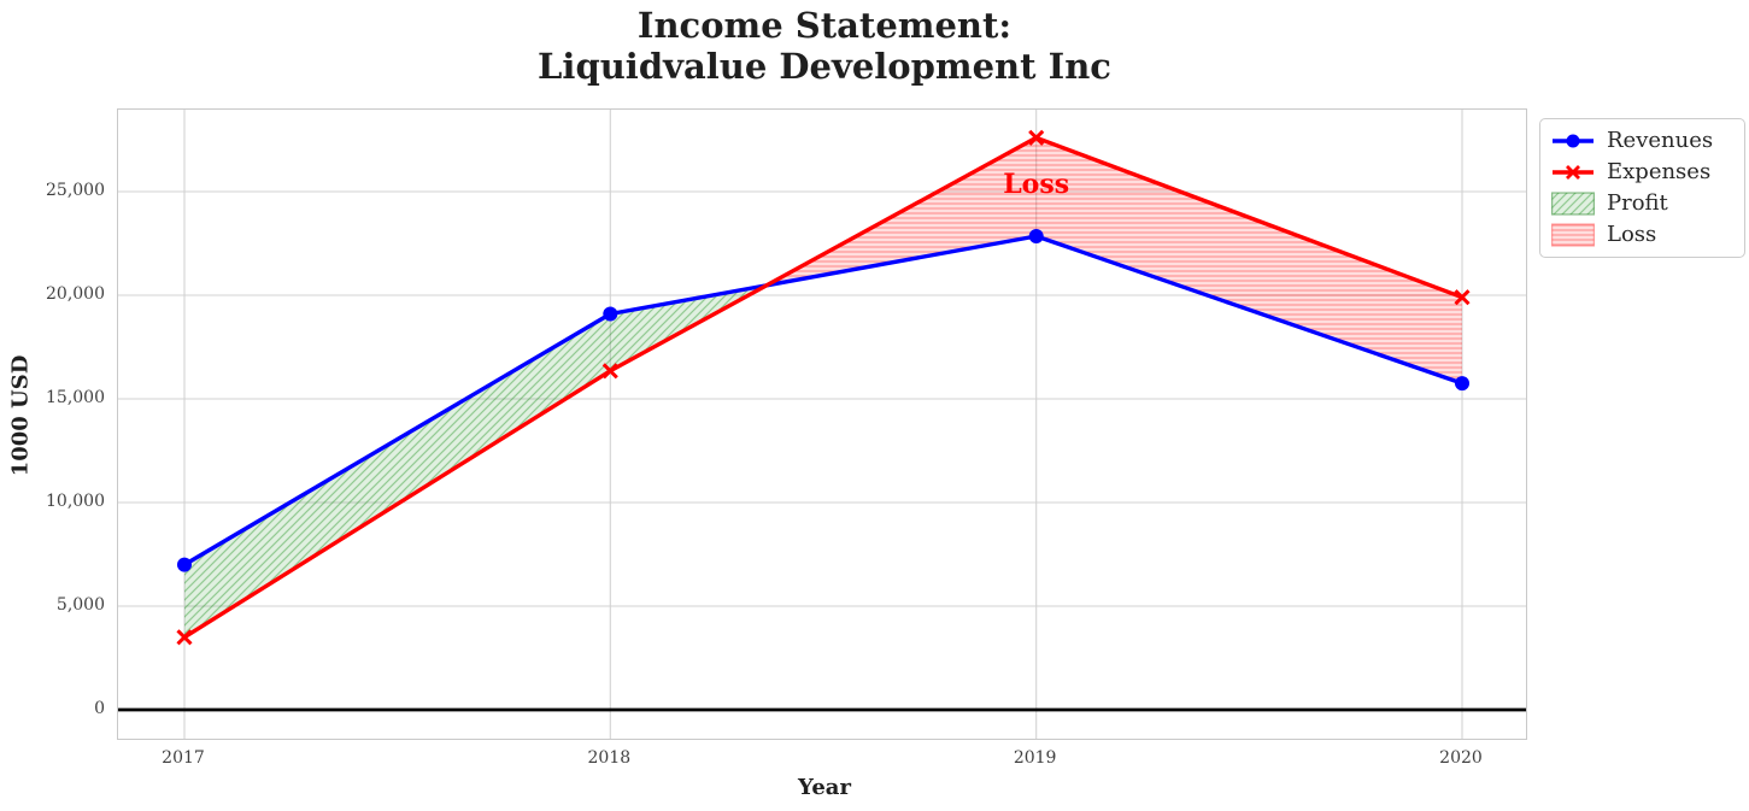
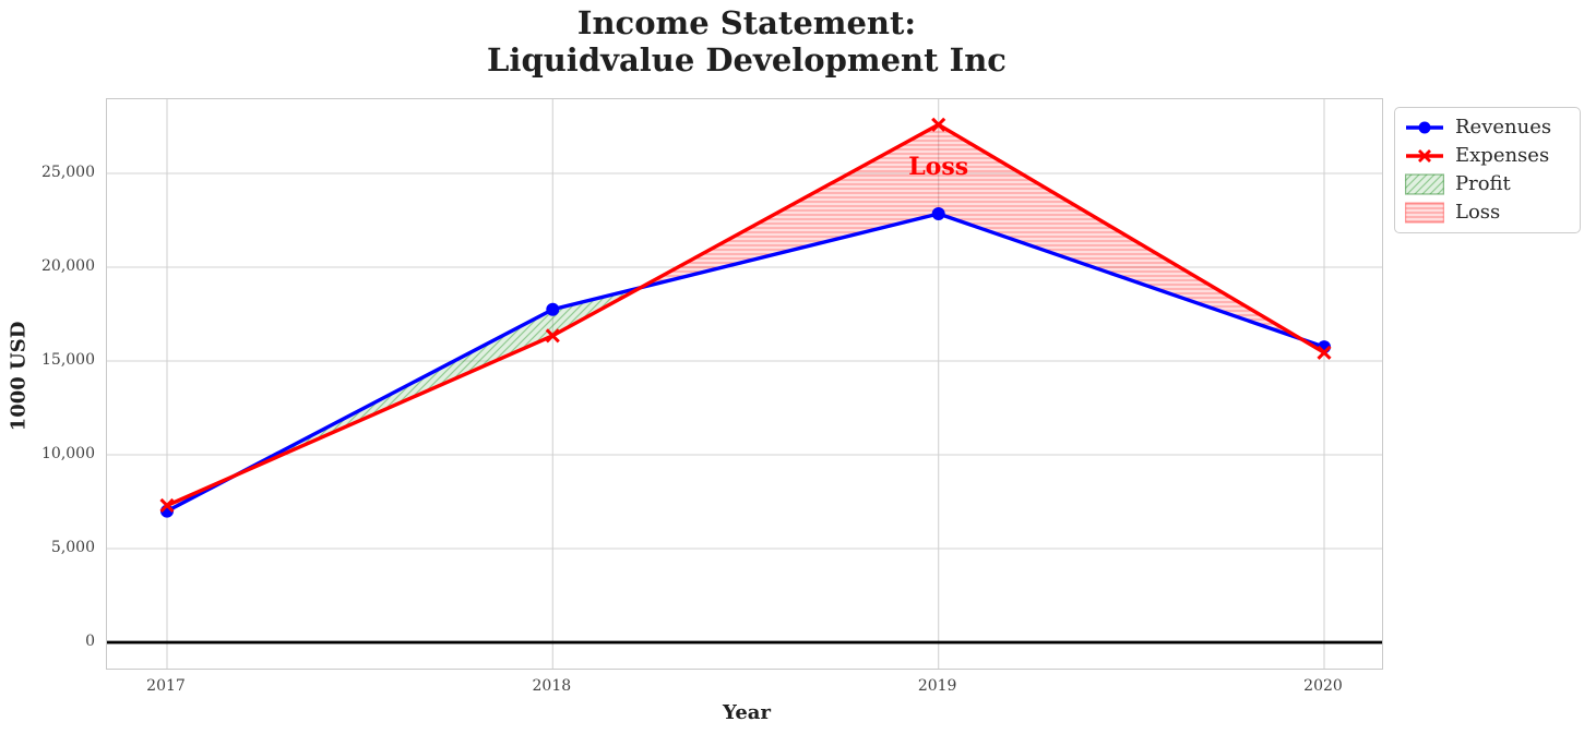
Expenses/2017: 3500 -> 7300
Revenues/2018: 19100 -> 17800
Expenses/2020: 19900 -> 15400
